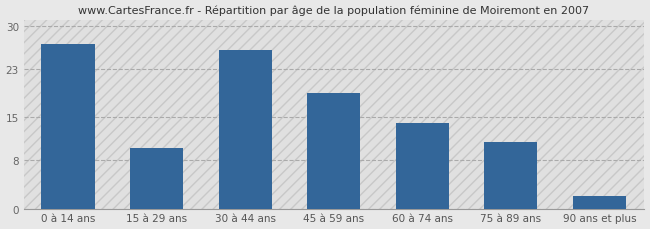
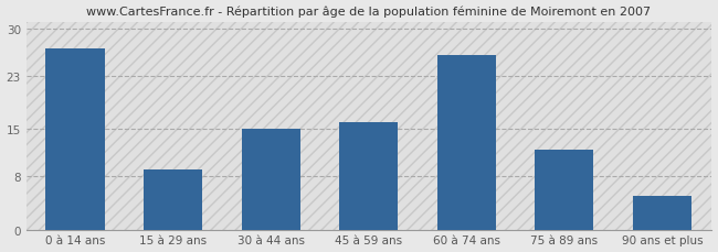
15 à 29 ans: 10 -> 9
30 à 44 ans: 26 -> 15
45 à 59 ans: 19 -> 16
60 à 74 ans: 14 -> 26
75 à 89 ans: 11 -> 12
90 ans et plus: 2 -> 5
